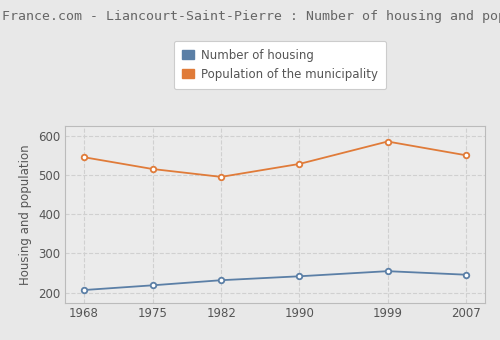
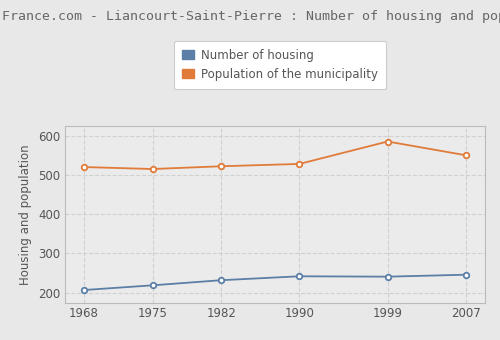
Population of the municipality/1968: 545 -> 520
Population of the municipality/1982: 495 -> 522
Number of housing/1999: 255 -> 241
